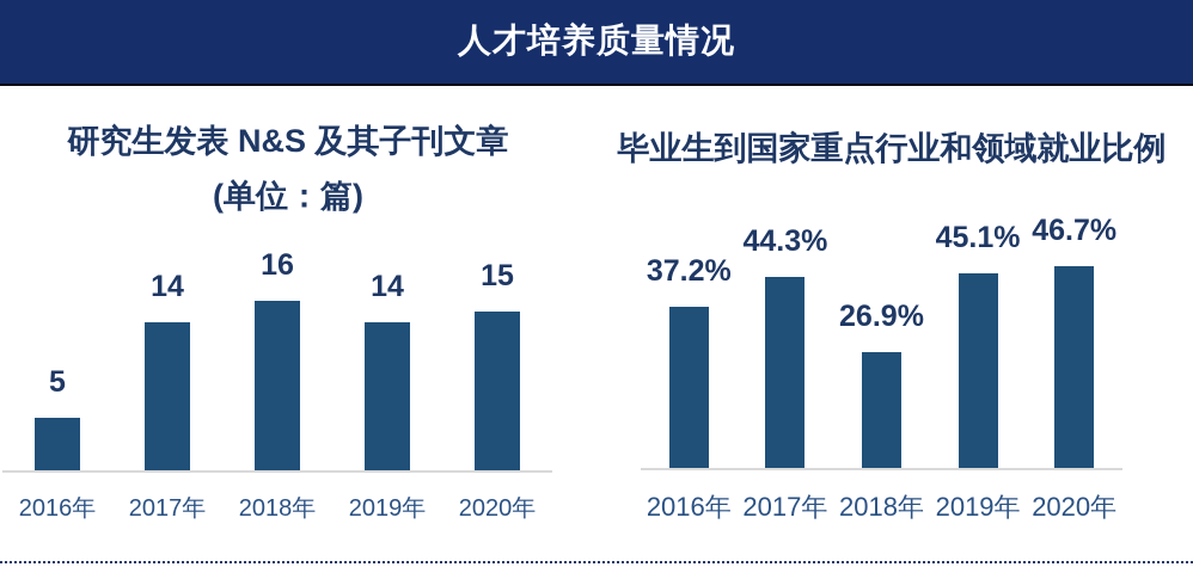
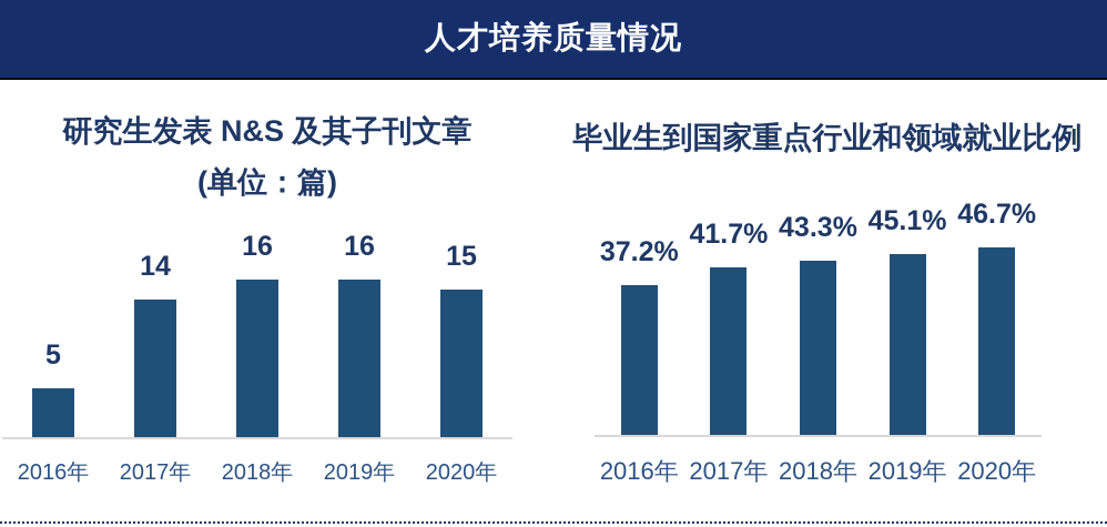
研究生发表 N&S 及其子刊文章/2019年: 14 -> 16
毕业生到国家重点行业和领域就业比例/2017年: 44.3% -> 41.7%
毕业生到国家重点行业和领域就业比例/2018年: 26.9% -> 43.3%
